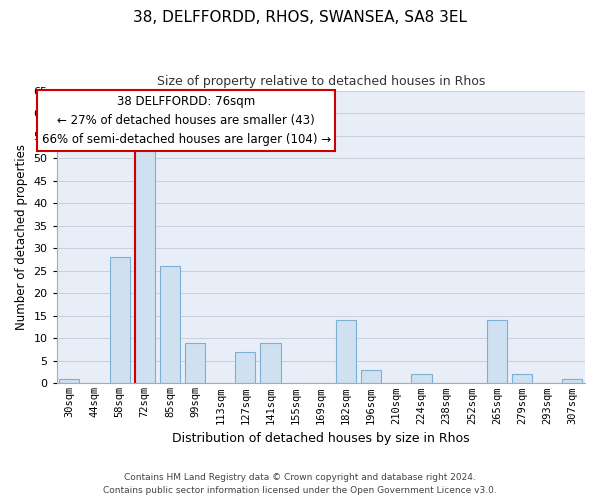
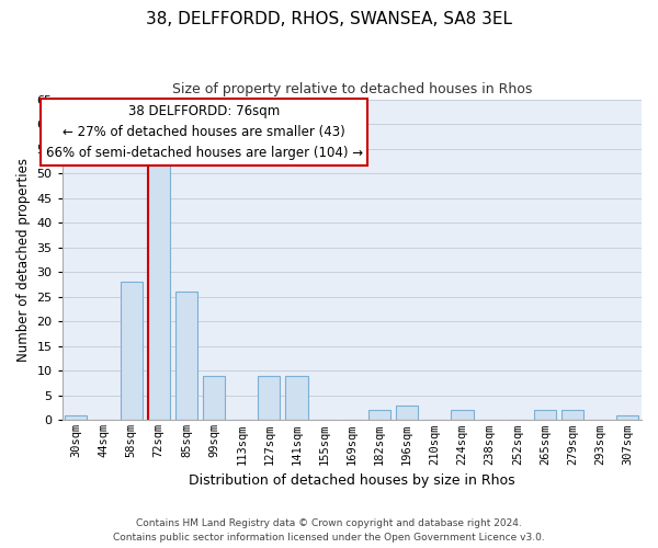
127sqm: 7 -> 9
182sqm: 14 -> 2
265sqm: 14 -> 2
